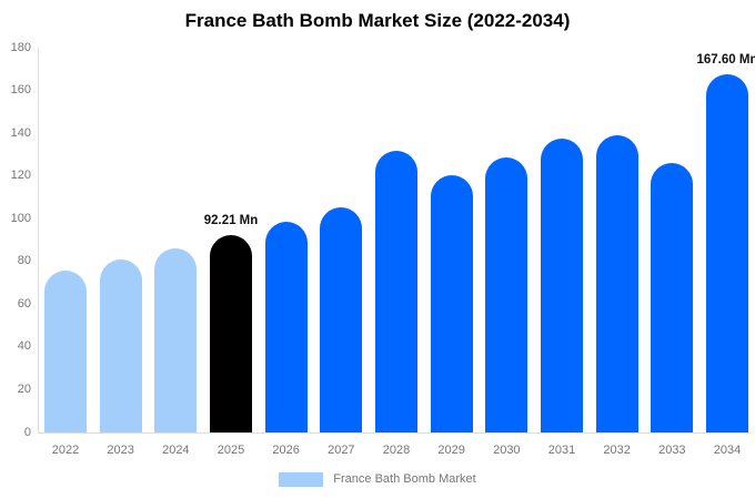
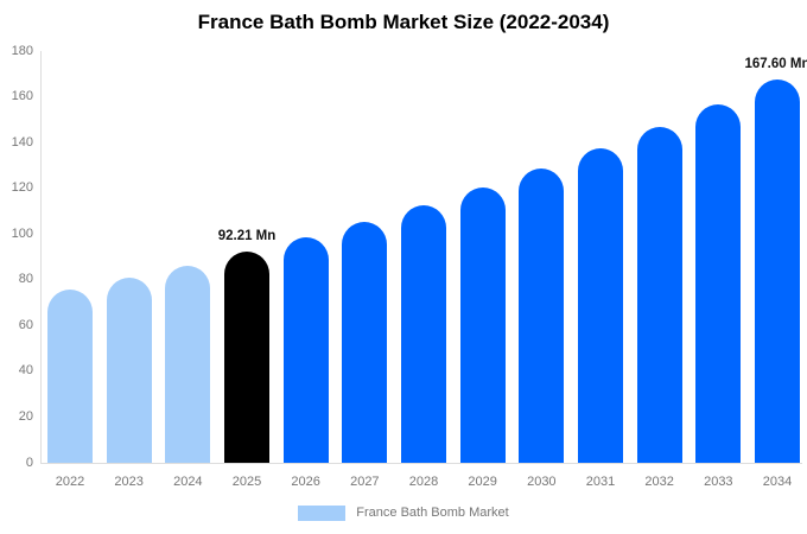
2028: 132 -> 112
2032: 139 -> 147
2033: 126 -> 157
